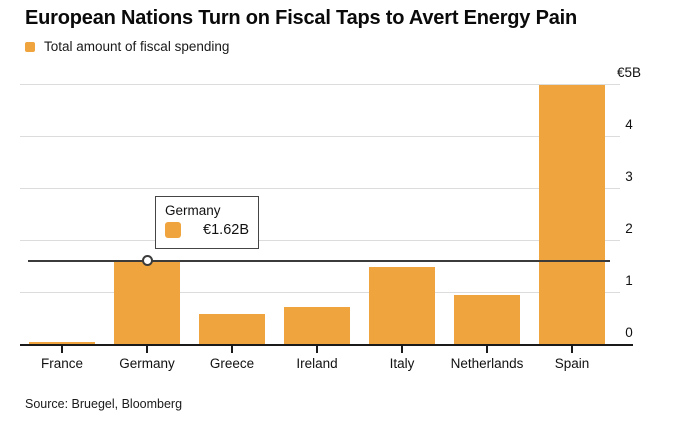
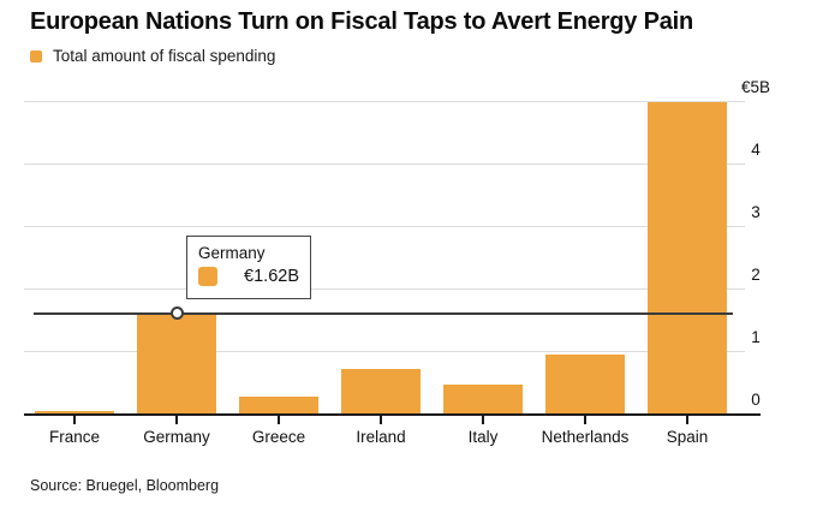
Greece: 0.6 -> 0.3
Italy: 1.5 -> 0.5
